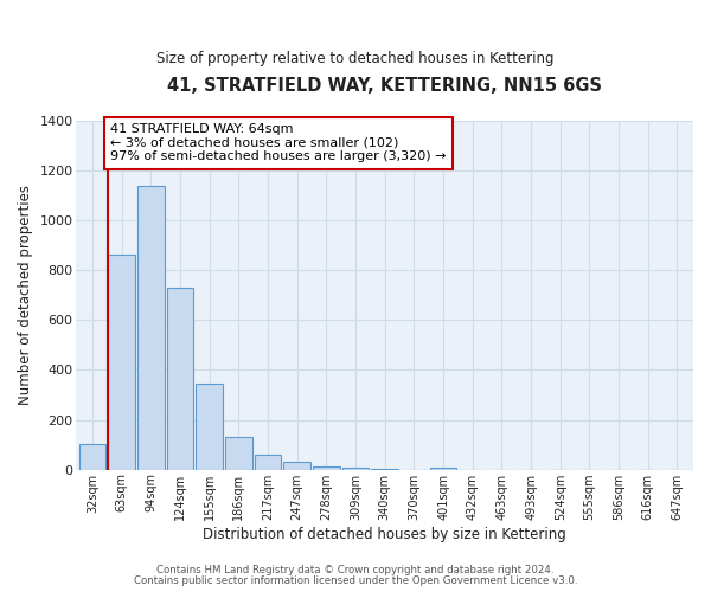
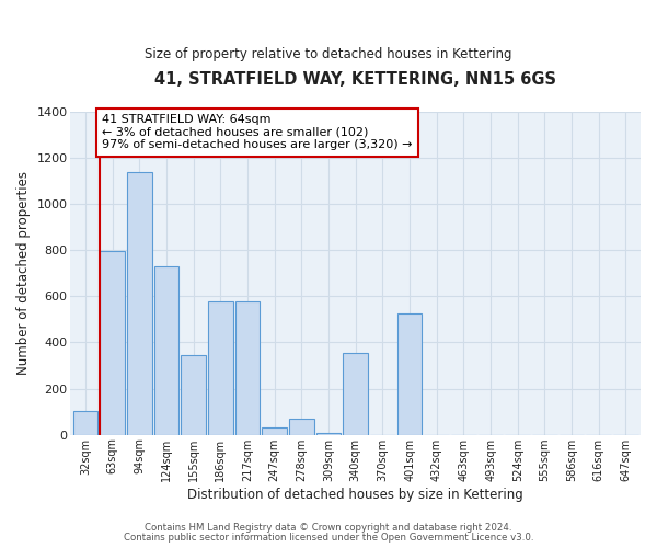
63sqm: 865 -> 795
186sqm: 130 -> 580
217sqm: 60 -> 580
278sqm: 15 -> 70
340sqm: 5 -> 355
401sqm: 8 -> 525
